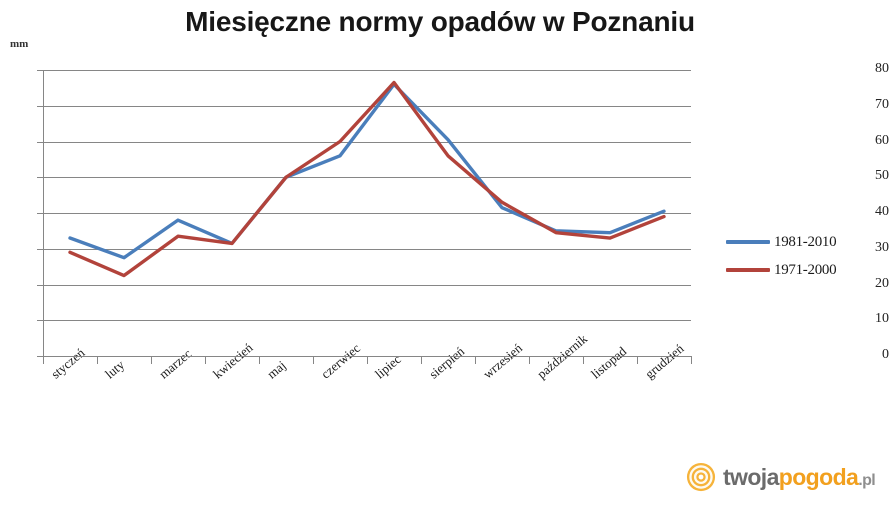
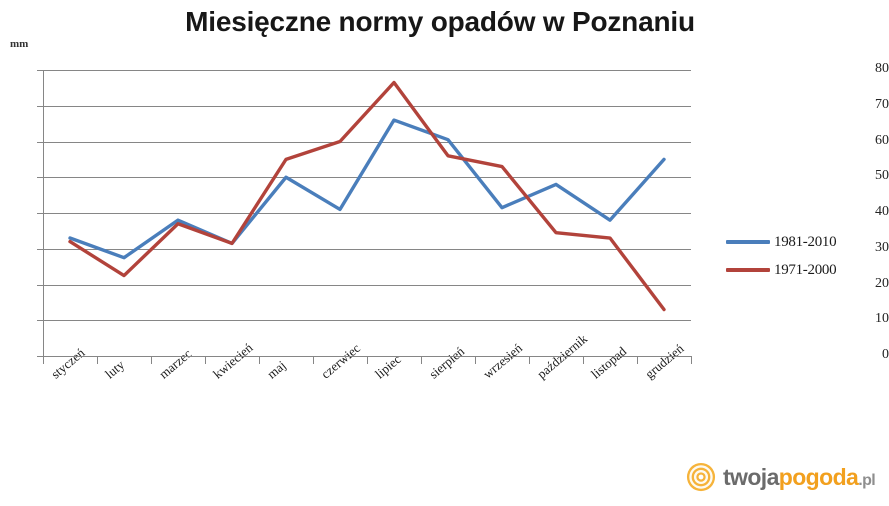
1971-2000/styczeń: 29 -> 32
1971-2000/marzec: 34 -> 37
1971-2000/maj: 50 -> 55
1981-2010/czerwiec: 56 -> 41
1981-2010/lipiec: 76 -> 66
1971-2000/wrzesień: 43 -> 53
1981-2010/październik: 35 -> 48
1981-2010/listopad: 34 -> 38
1981-2010/grudzień: 40 -> 55
1971-2000/grudzień: 39 -> 13
